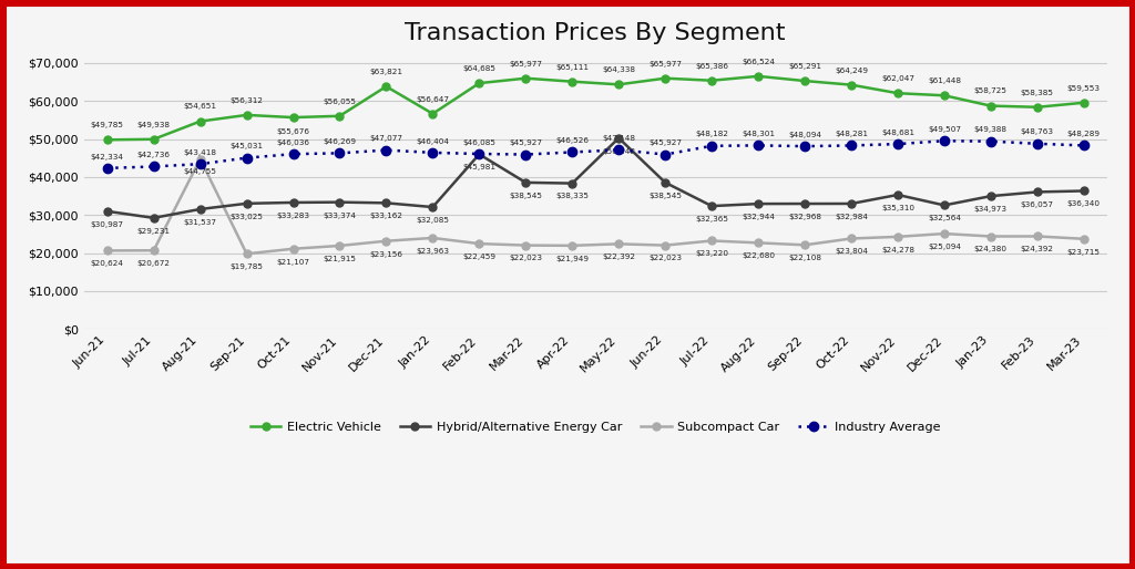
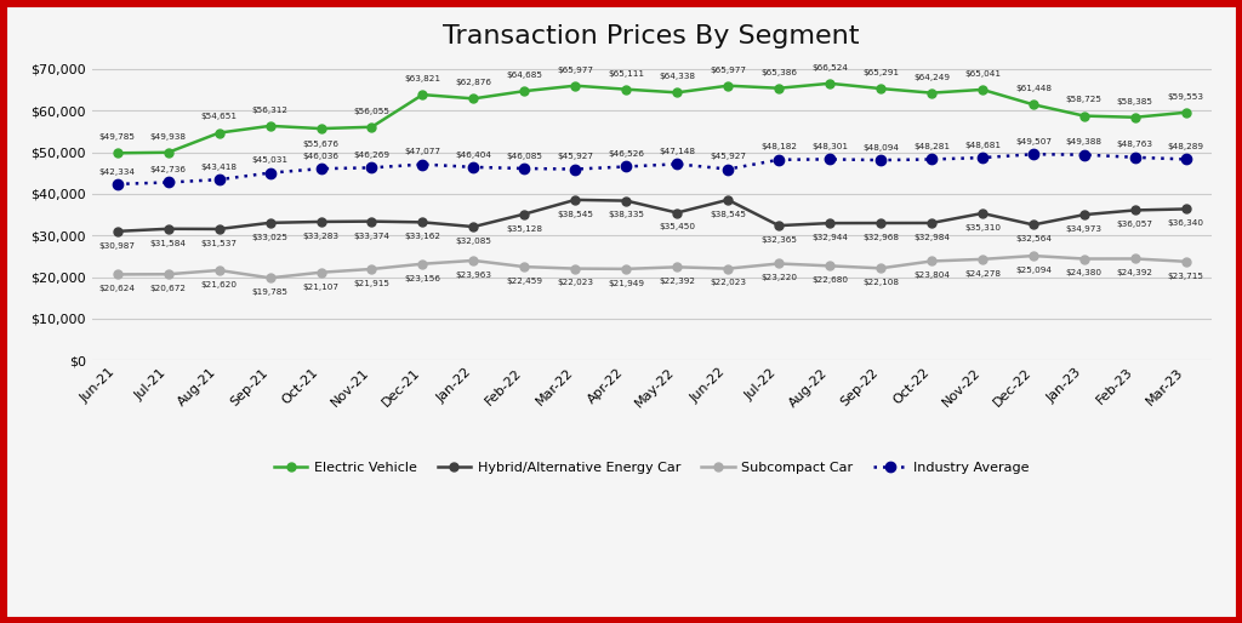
Hybrid/Alternative Energy Car/Jul-21: $29,231 -> $31,584
Subcompact Car/Aug-21: $44,755 -> $21,620
Electric Vehicle/Jan-22: $56,647 -> $62,876
Hybrid/Alternative Energy Car/Feb-22: $45,981 -> $35,128
Hybrid/Alternative Energy Car/May-22: $50,248 -> $35,450
Electric Vehicle/Nov-22: $62,047 -> $65,041
